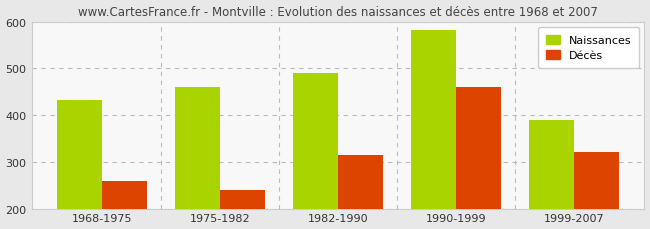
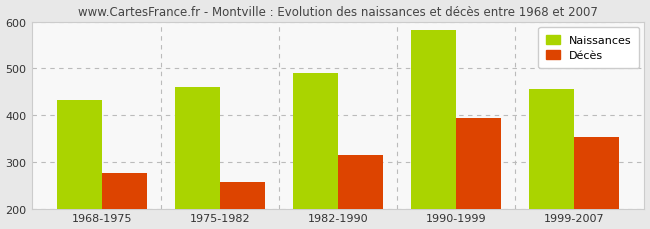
Décès/1968-1975: 260 -> 276
Décès/1975-1982: 240 -> 257
Décès/1990-1999: 460 -> 394
Naissances/1999-2007: 390 -> 456
Décès/1999-2007: 320 -> 352
